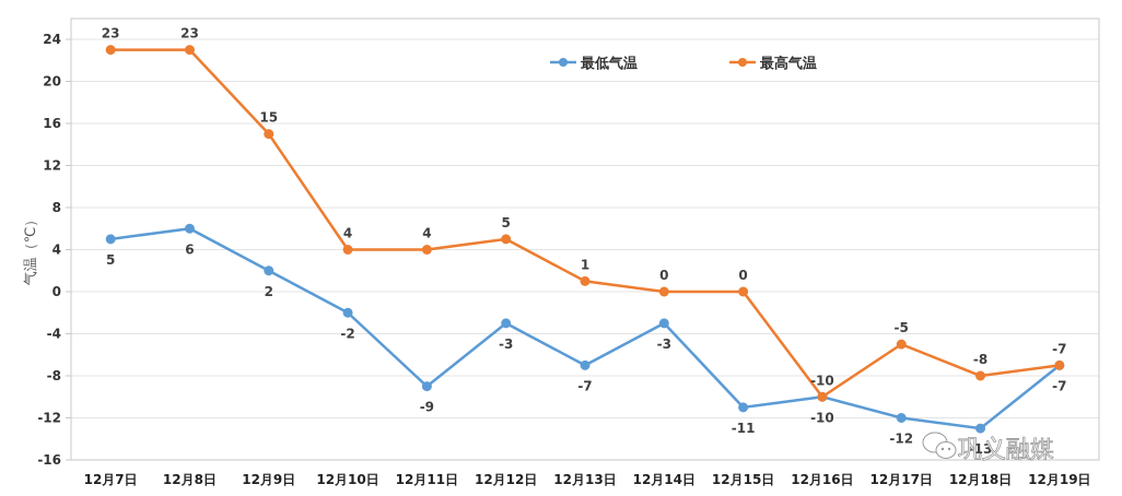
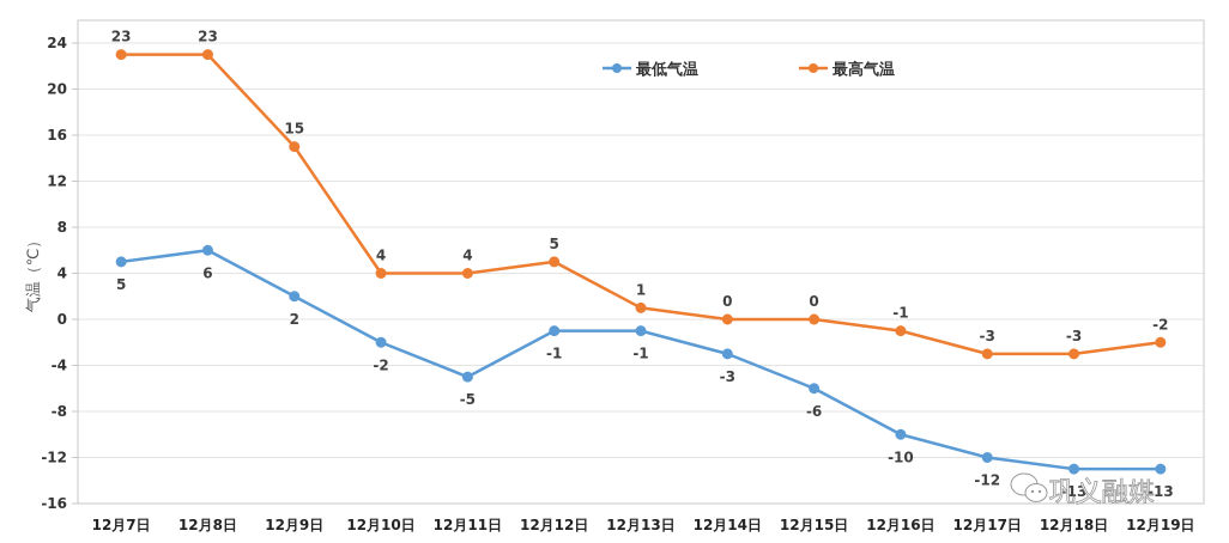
最低气温/12月11日: -9 -> -5
最低气温/12月12日: -3 -> -1
最低气温/12月13日: -7 -> -1
最低气温/12月15日: -11 -> -6
最高气温/12月16日: -10 -> -1
最高气温/12月17日: -5 -> -3
最高气温/12月18日: -8 -> -3
最低气温/12月19日: -7 -> -13
最高气温/12月19日: -7 -> -2
